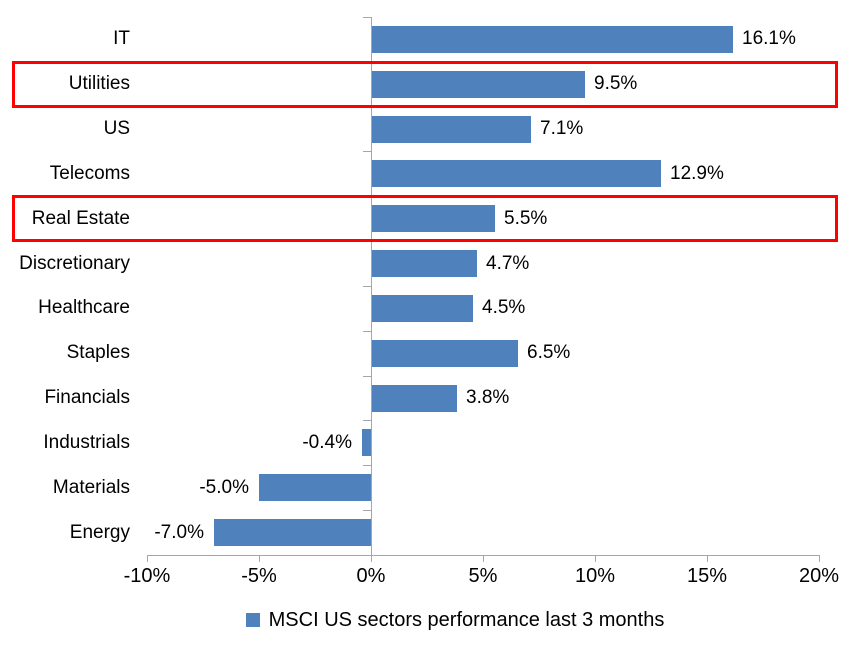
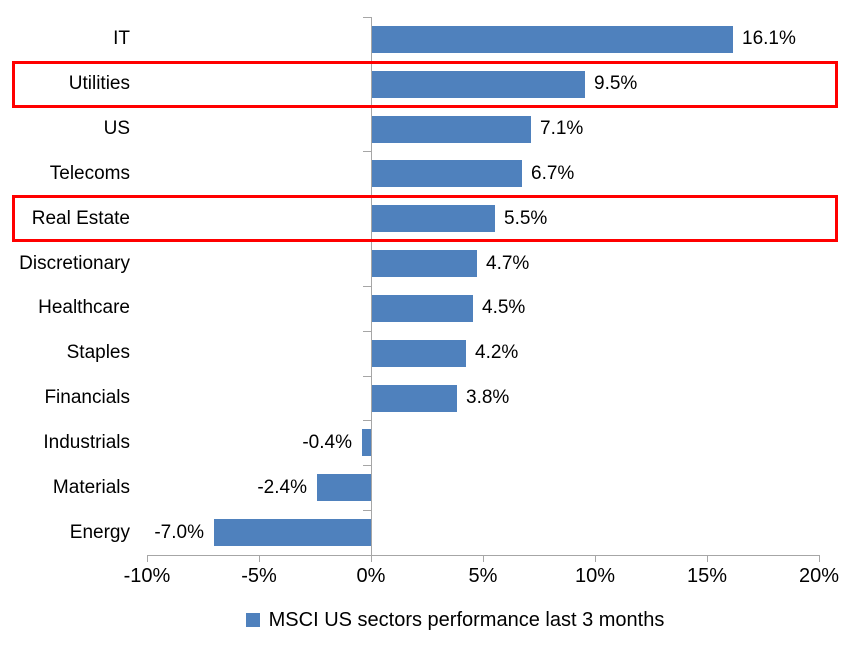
Telecoms: 12.9% -> 6.7%
Staples: 6.5% -> 4.2%
Materials: -5.0% -> -2.4%
